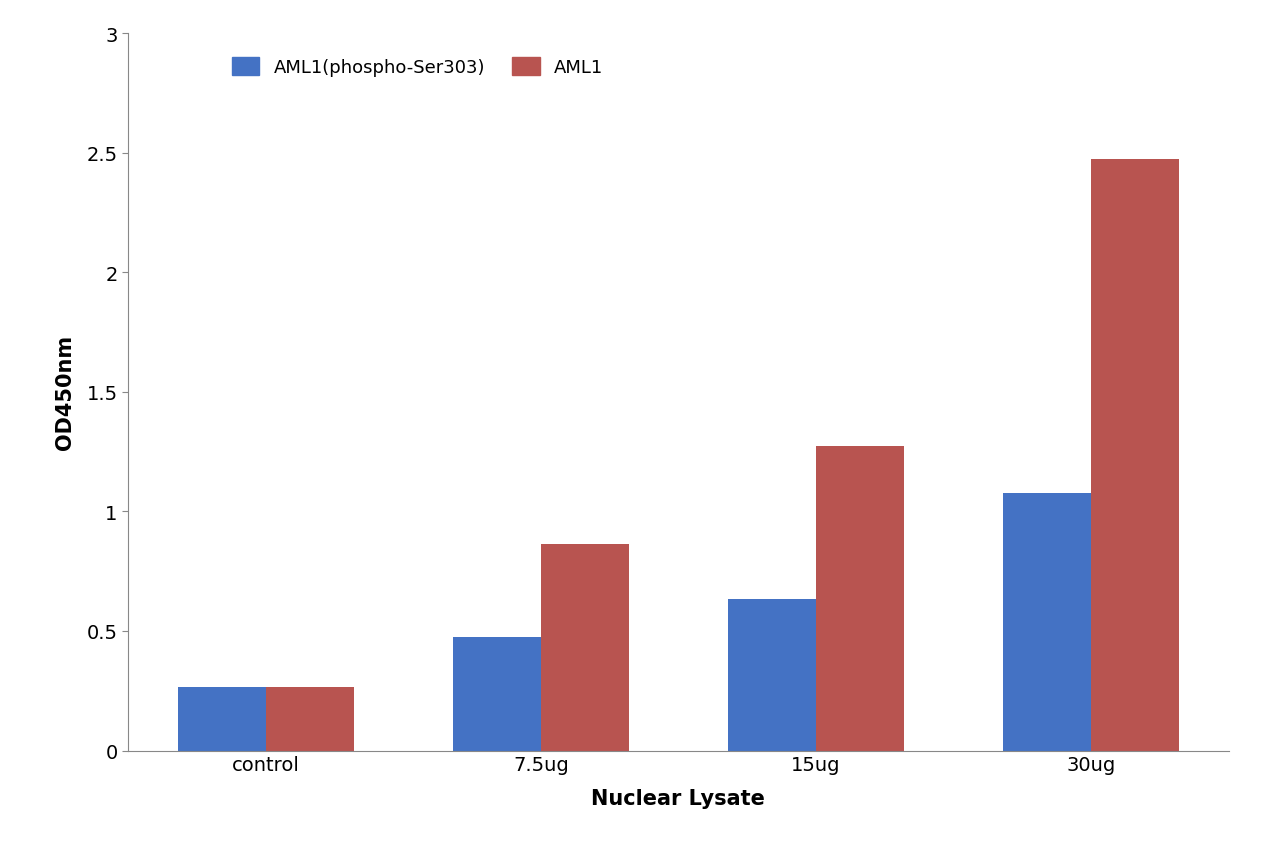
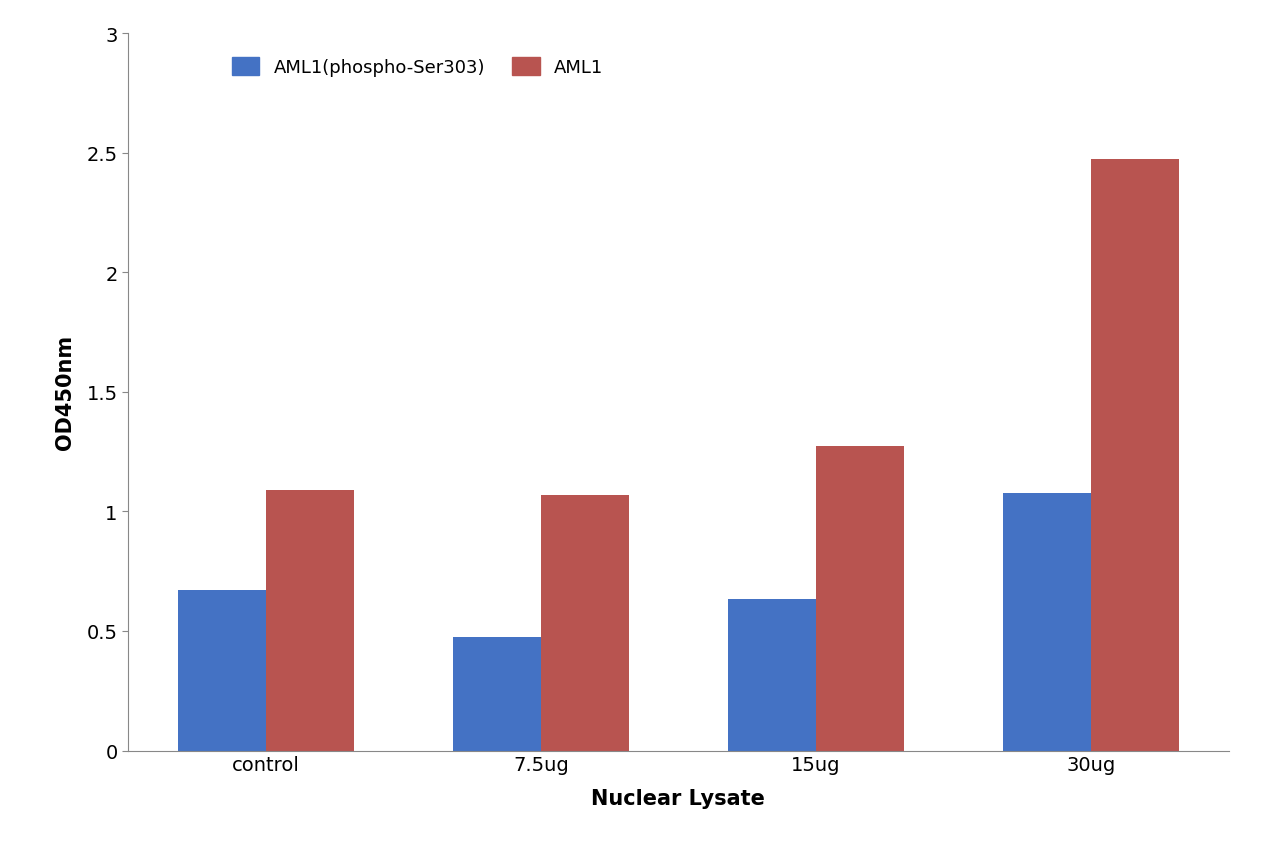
AML1(phospho-Ser303)/control: 0.265 -> 0.670
AML1/control: 0.265 -> 1.090
AML1/7.5ug: 0.865 -> 1.070
